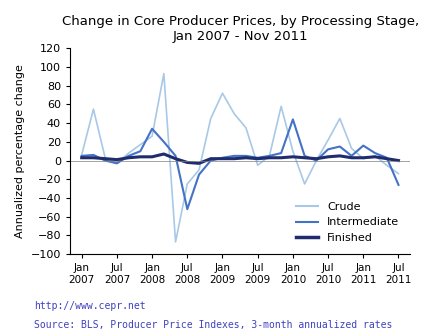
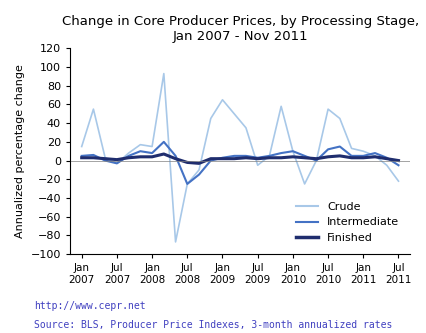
Crude/Jan 2007: 6 -> 15
Crude/Jan 2008: 26 -> 15
Intermediate/Jan 2008: 34 -> 8
Intermediate/Jul 2008: -52 -> -25
Crude/Jan 2009: 72 -> 65
Intermediate/Jan 2010: 44 -> 10
Crude/Jul 2010: 22 -> 55
Crude/Jan 2011: 2 -> 10
Intermediate/Jan 2011: 16 -> 5
Crude/Jul 2011: -14 -> -22
Intermediate/Jul 2011: -26 -> -5
